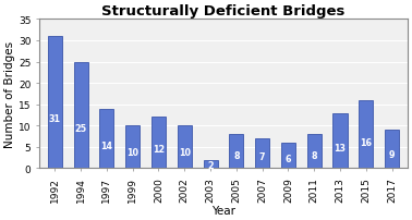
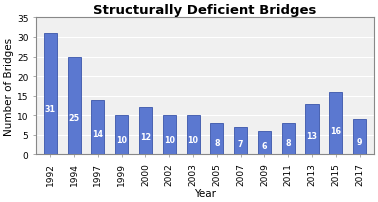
2003: 2 -> 10
